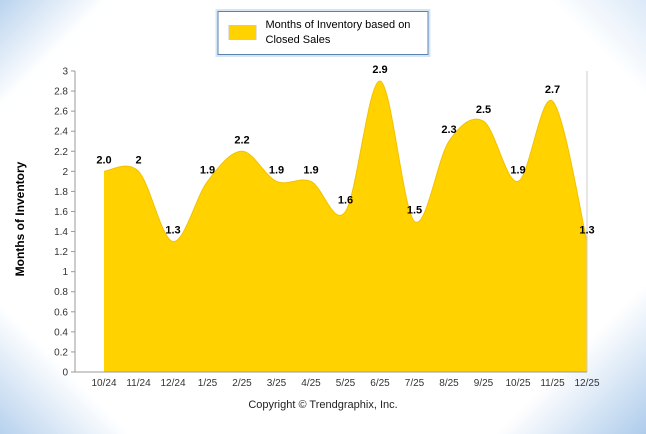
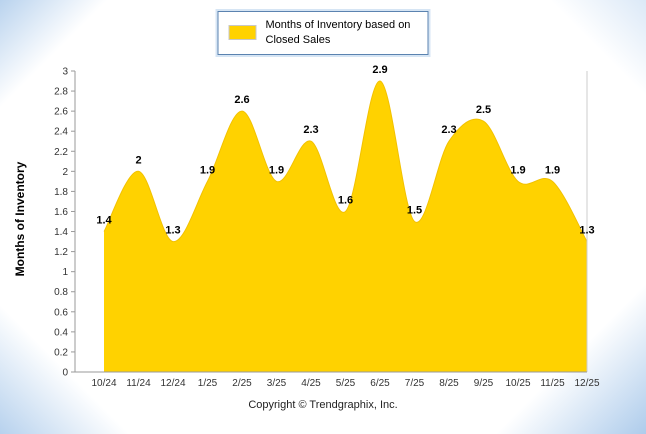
10/24: 2.0 -> 1.4
2/25: 2.2 -> 2.6
4/25: 1.9 -> 2.3
11/25: 2.7 -> 1.9
